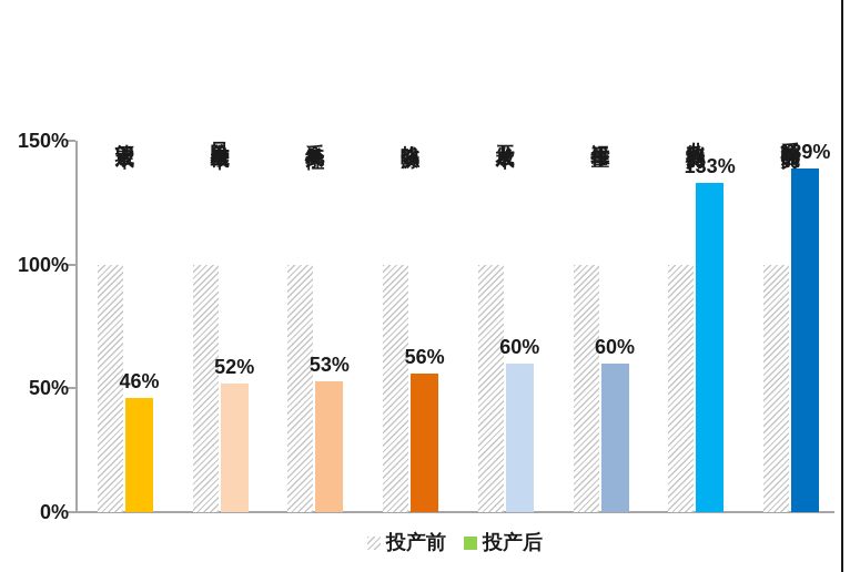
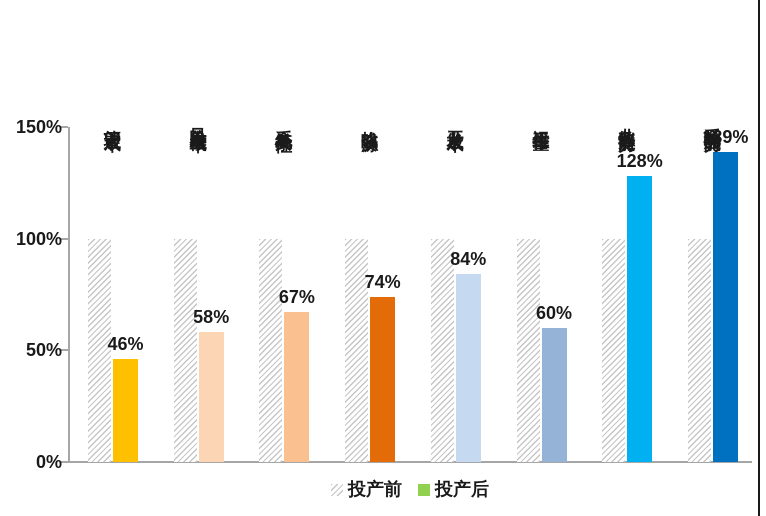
投产后/风险发生概率: 52% -> 58%
投产后/系统复杂性: 53% -> 67%
投产后/战略资源: 56% -> 74%
投产后/开发成本: 60% -> 84%
投产后/业务敏捷能力: 133% -> 128%
